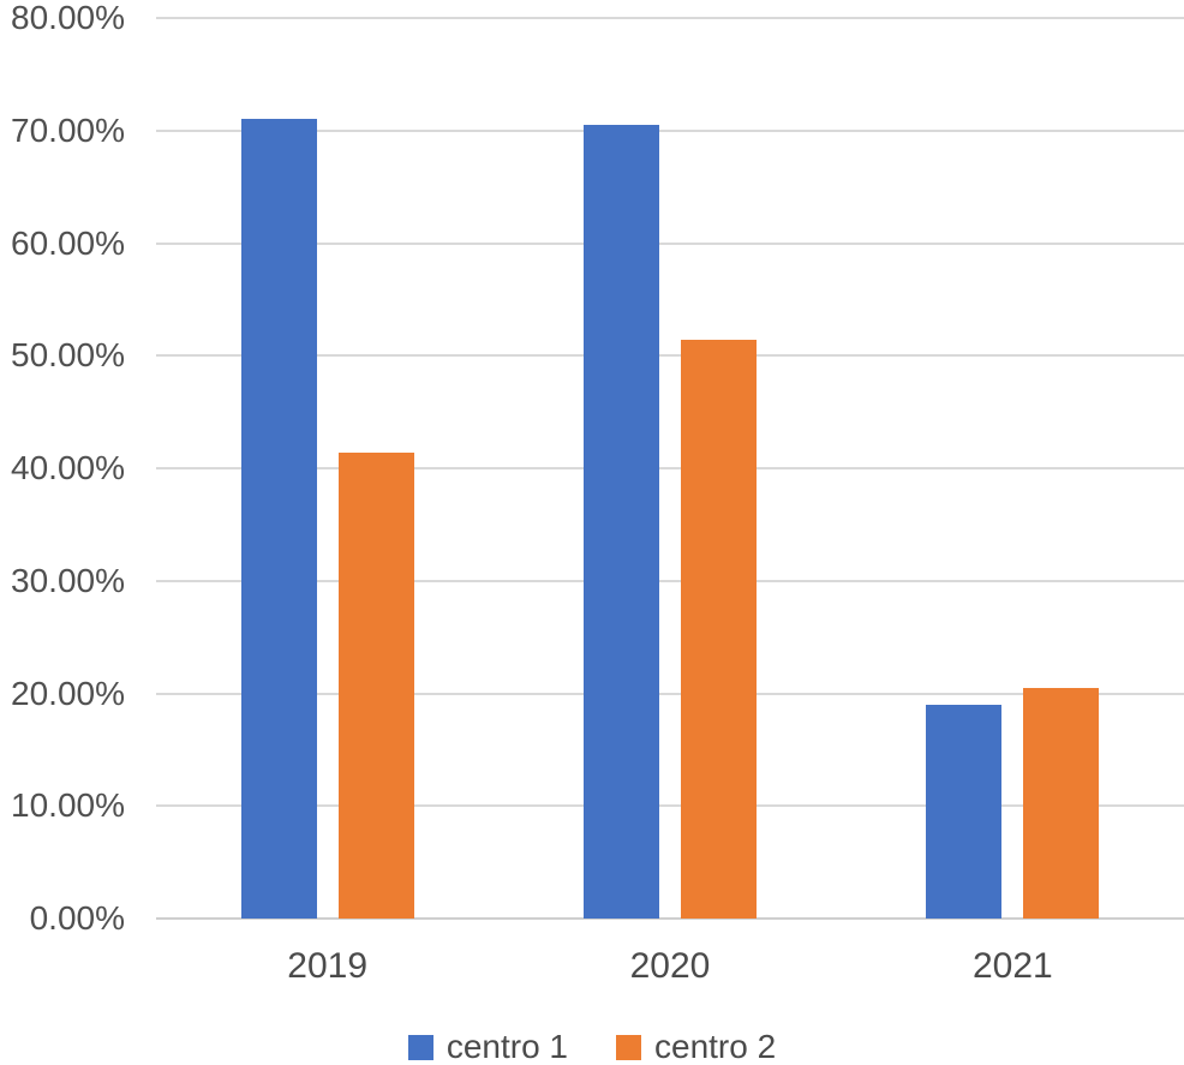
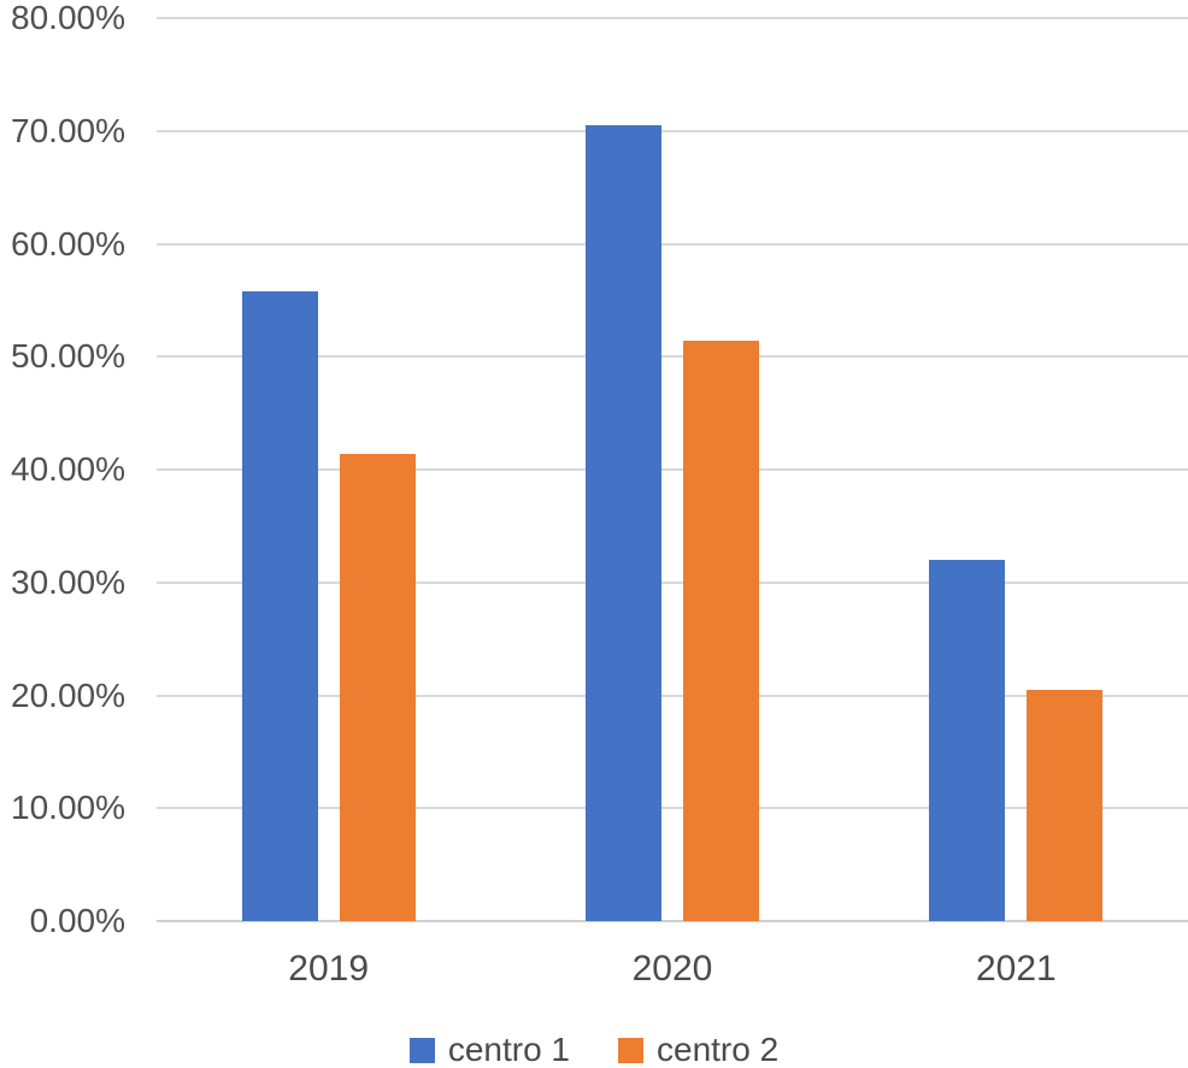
centro 1/2019: 71% -> 56%
centro 1/2021: 19% -> 32%
